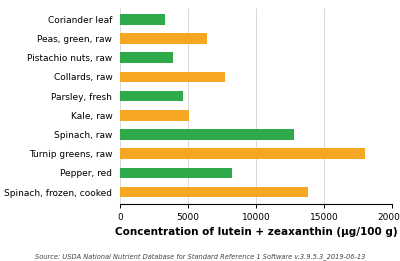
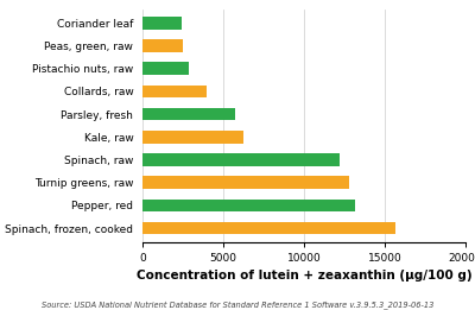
Coriander leaf: 3300 -> 2500
Peas, green, raw: 6400 -> 2500
Pistachio nuts, raw: 3900 -> 2800
Collards, raw: 7700 -> 4000
Parsley, fresh: 4600 -> 5700
Kale, raw: 5100 -> 6300
Spinach, raw: 12800 -> 12200
Turnip greens, raw: 18000 -> 12800
Pepper, red: 8200 -> 13200
Spinach, frozen, cooked: 13800 -> 15700
